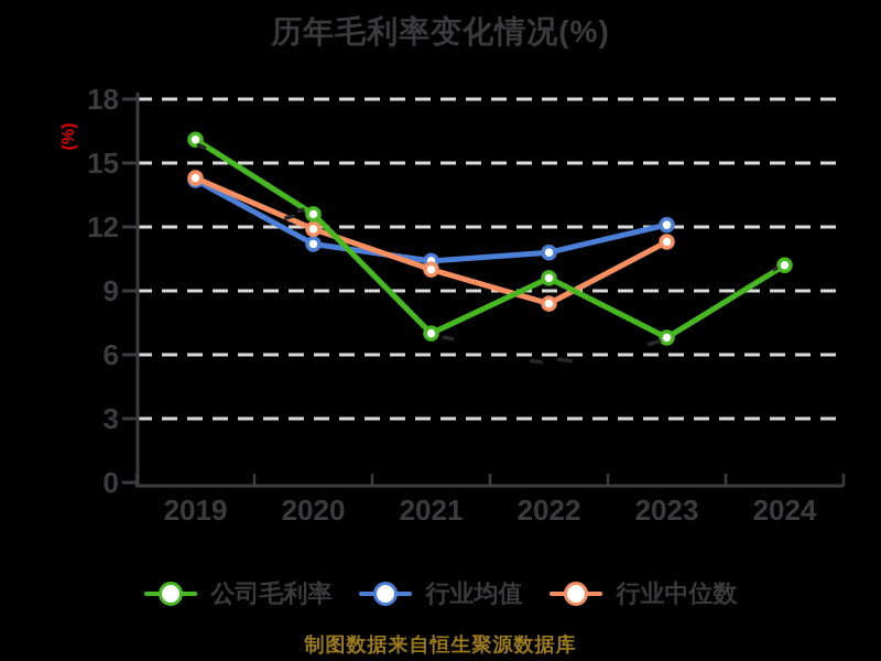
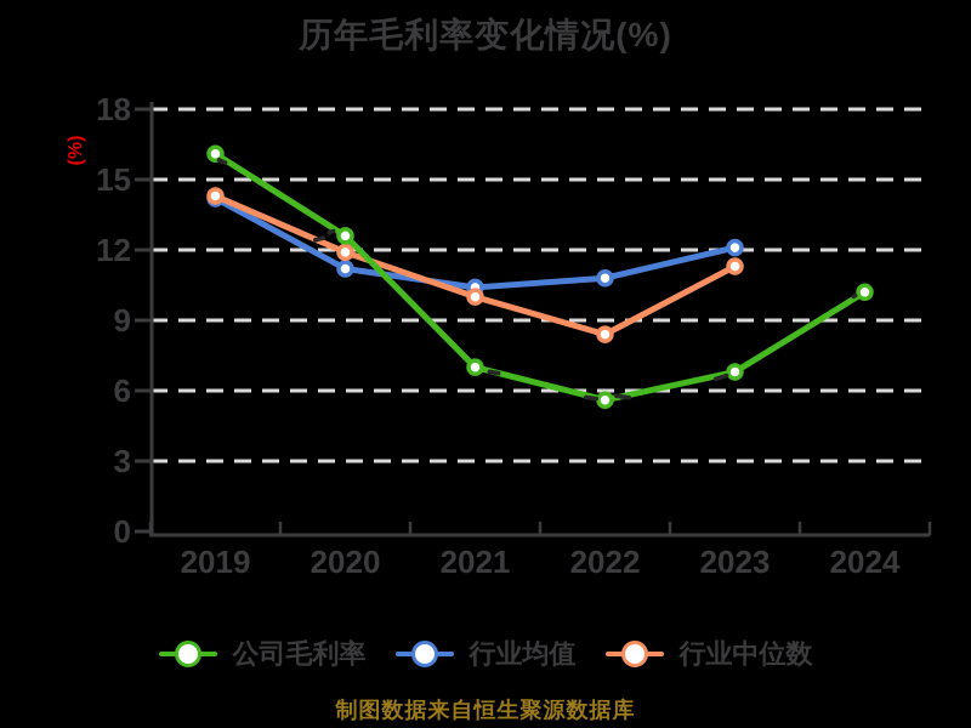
公司毛利率/2022: 9.6 -> 5.6
